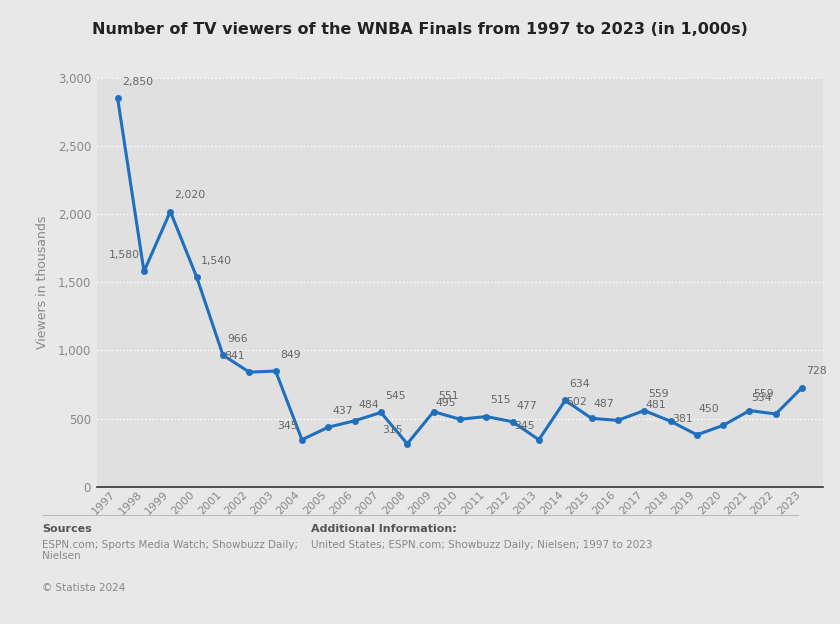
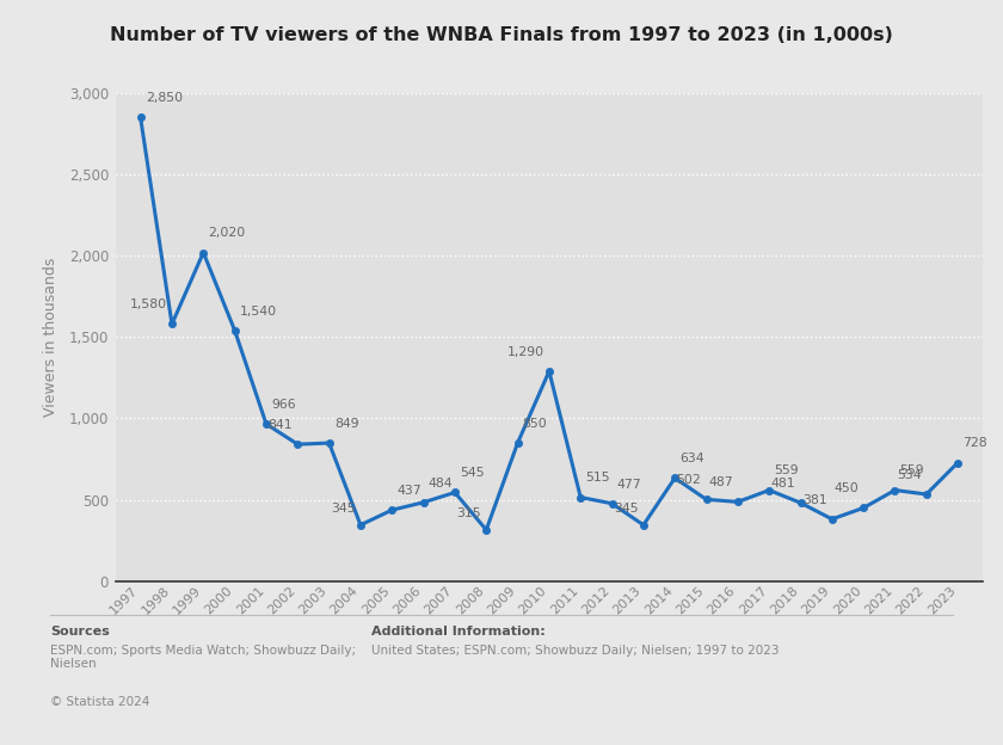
2009: 550 -> 850
2010: 500 -> 1,290
